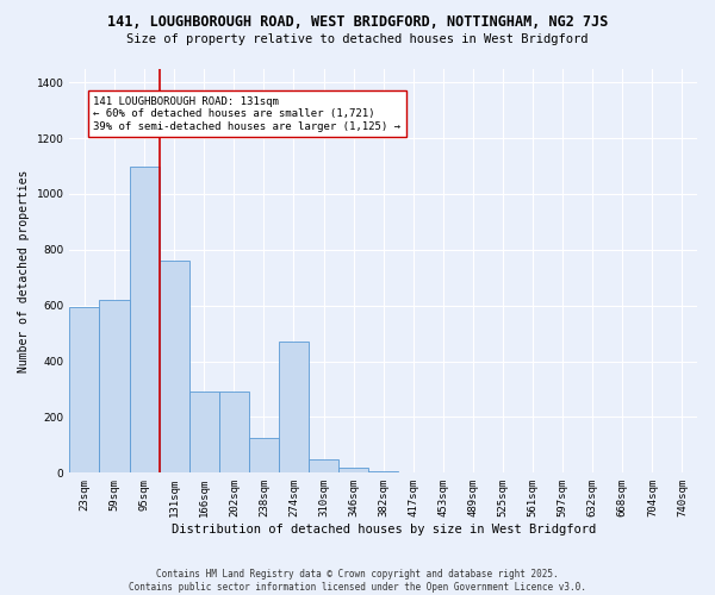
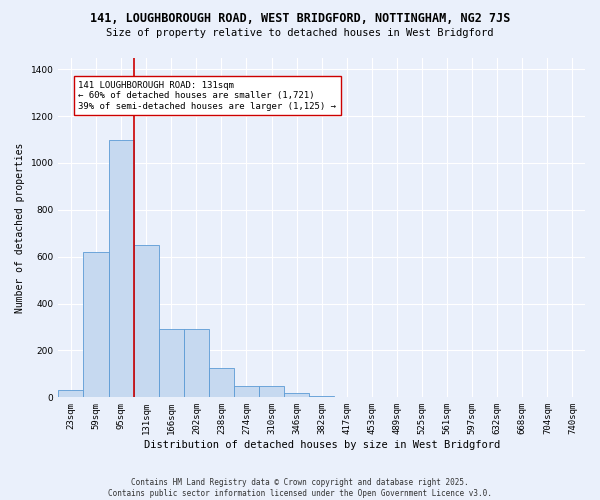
23sqm: 595 -> 30
131sqm: 760 -> 650
274sqm: 470 -> 50
